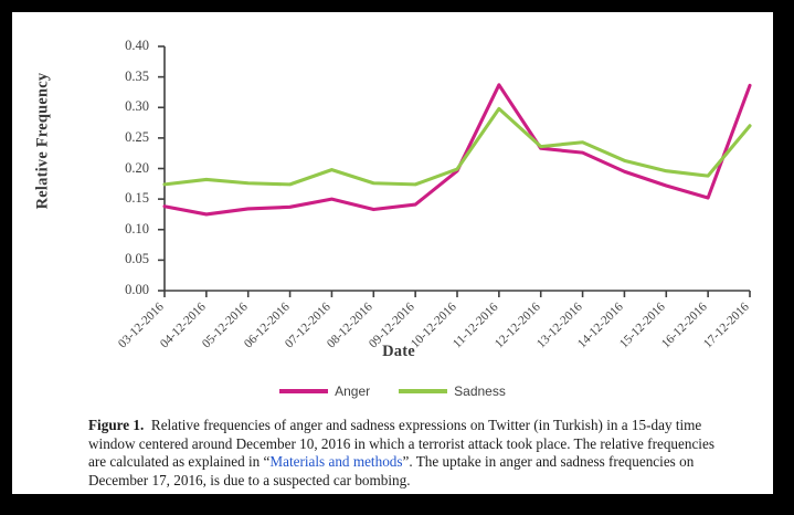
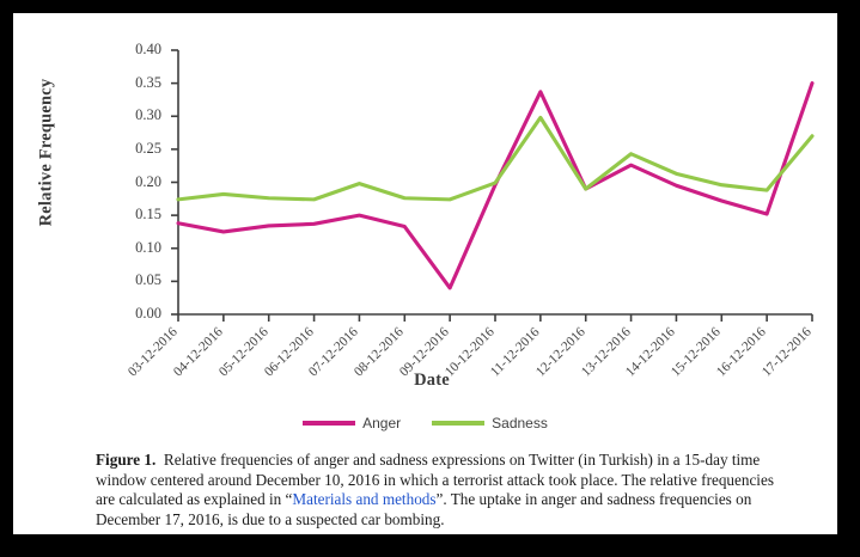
Anger/09-12-2016: 0.14 -> 0.04
Anger/12-12-2016: 0.23 -> 0.19
Sadness/12-12-2016: 0.24 -> 0.19
Anger/17-12-2016: 0.34 -> 0.35
